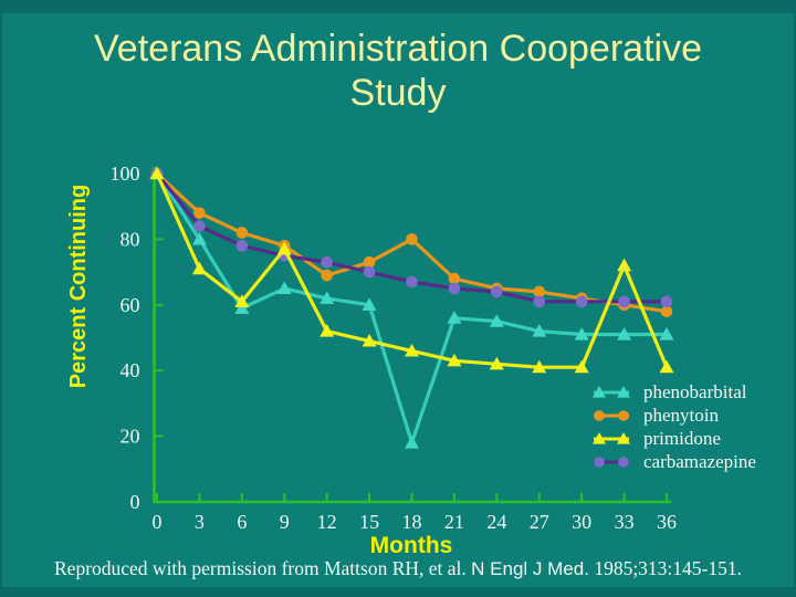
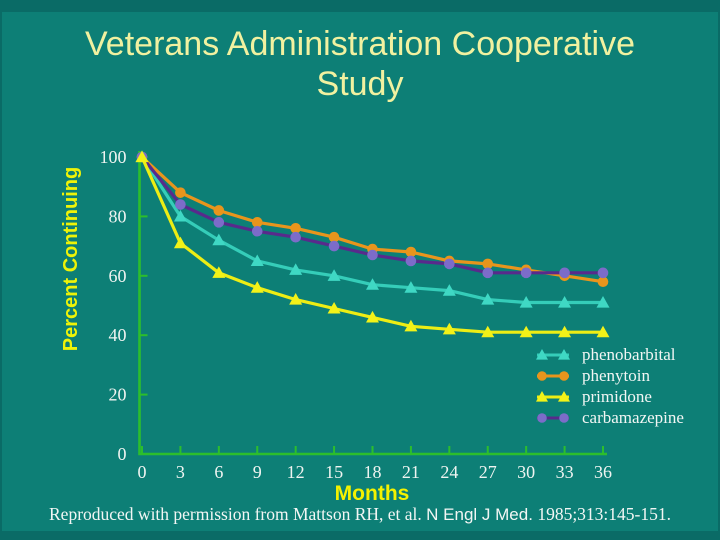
phenobarbital/6: 59 -> 72
primidone/9: 77 -> 56
phenytoin/12: 69 -> 76
phenobarbital/18: 18 -> 57
phenytoin/18: 80 -> 69
primidone/33: 72 -> 41
